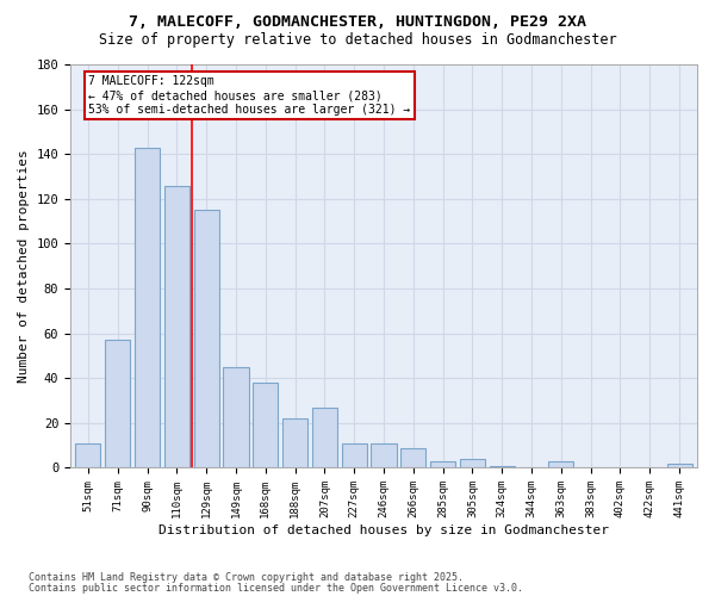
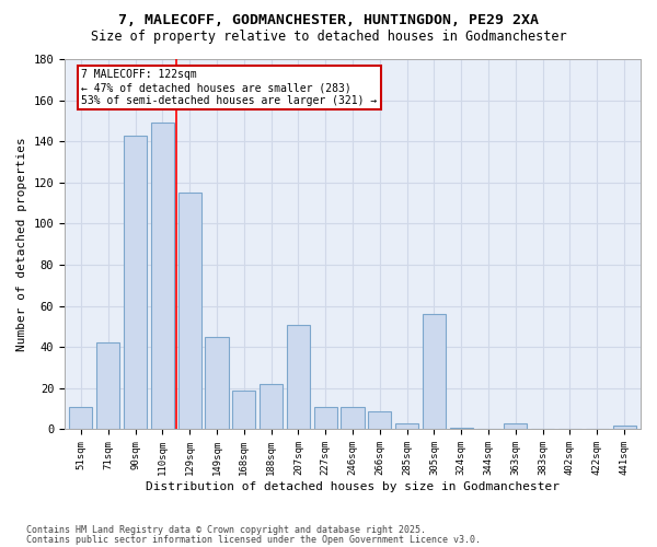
71sqm: 57 -> 42
110sqm: 126 -> 149
168sqm: 38 -> 19
207sqm: 27 -> 51
305sqm: 4 -> 56
